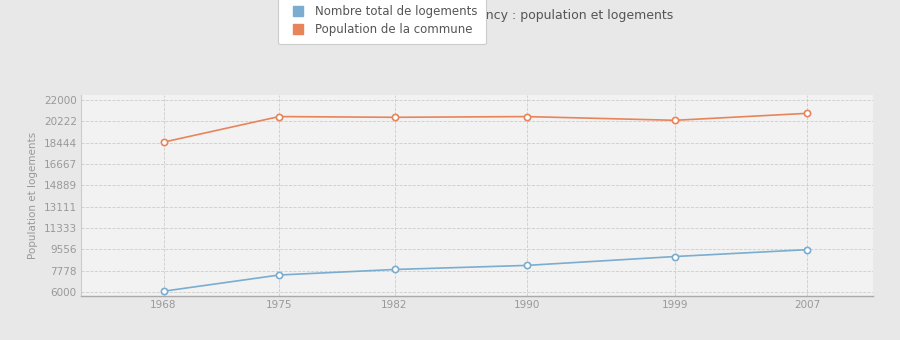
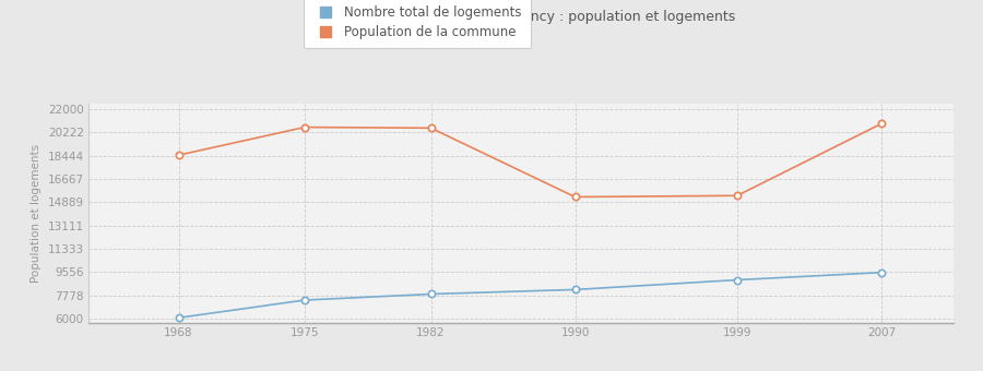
Population de la commune/1990: 20600 -> 15300
Population de la commune/1999: 20300 -> 15400
